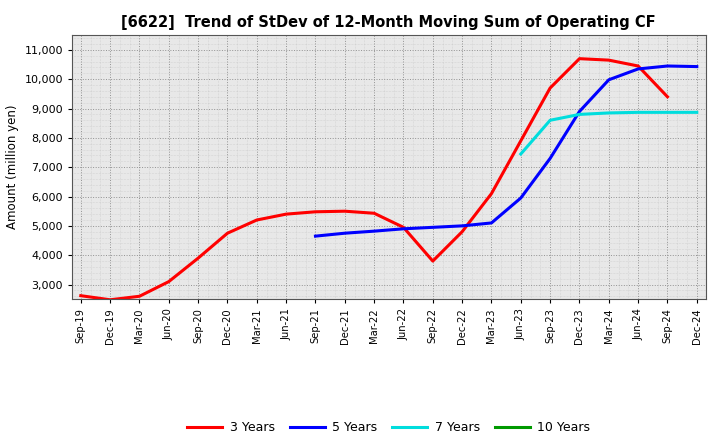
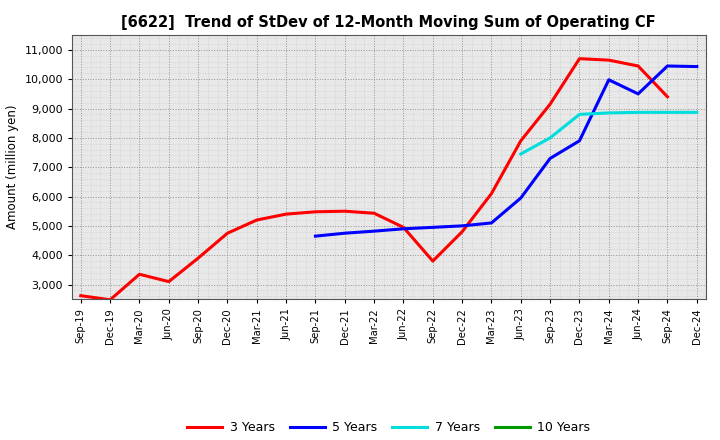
3 Years/Mar-20: 2,600 -> 3,350
3 Years/Sep-23: 9,700 -> 9,150
7 Years/Sep-23: 8,600 -> 8,000
5 Years/Dec-23: 8,900 -> 7,900
5 Years/Jun-24: 10,350 -> 9,500
